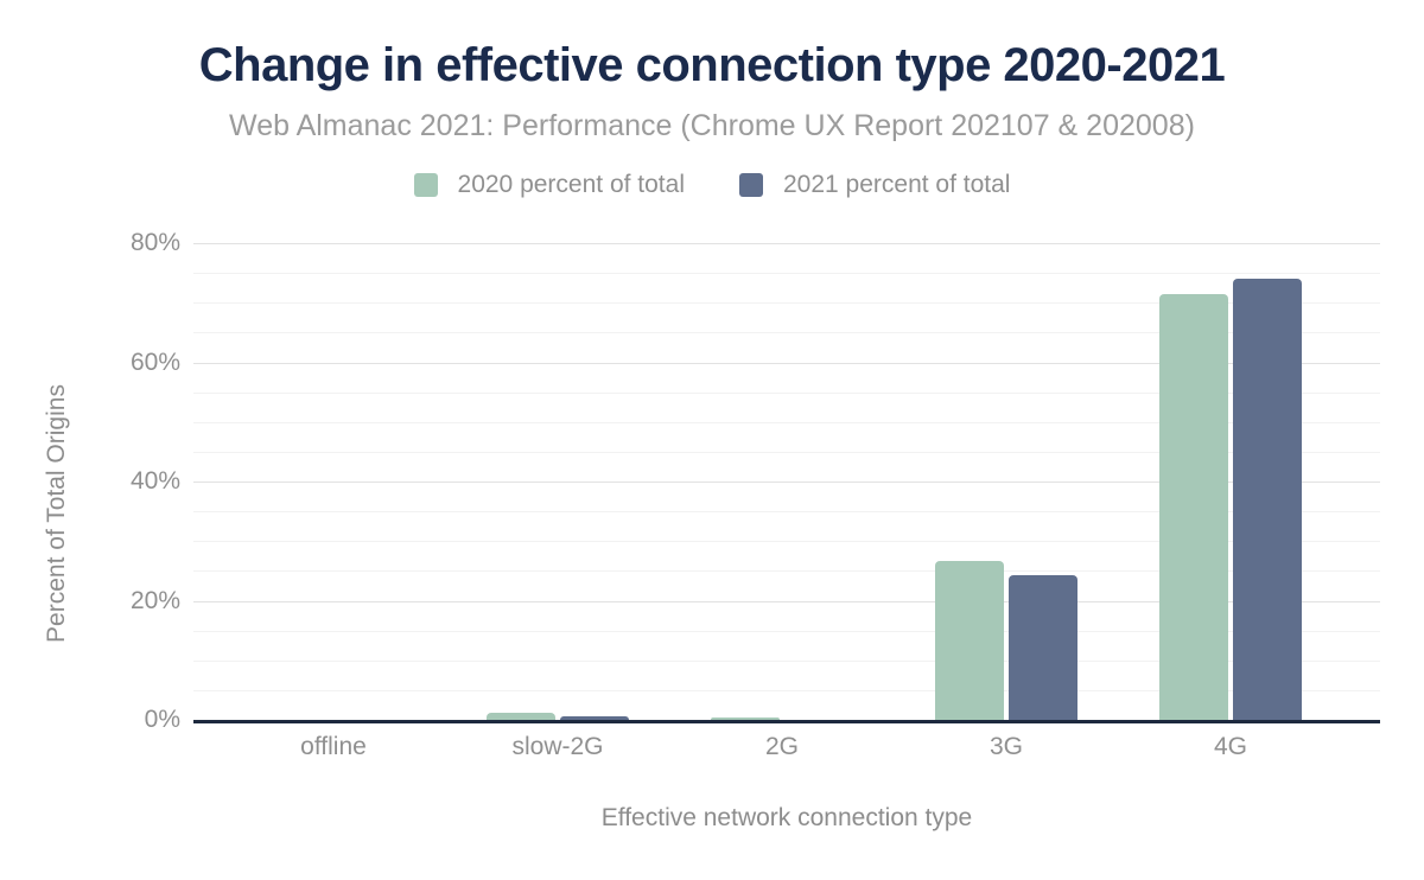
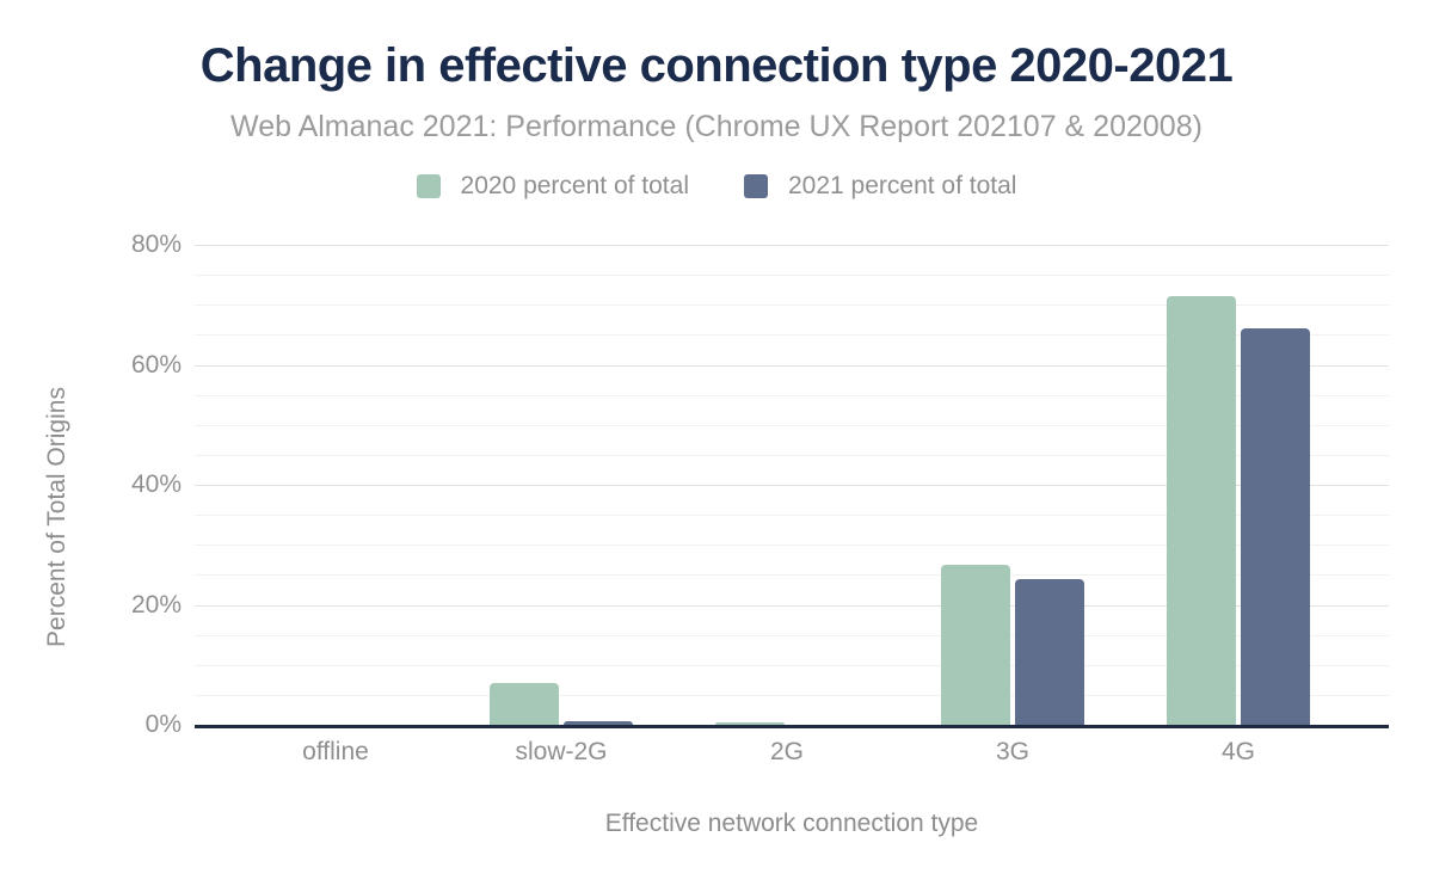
2020 percent of total/slow-2G: 1% -> 7%
2021 percent of total/4G: 74% -> 66%
